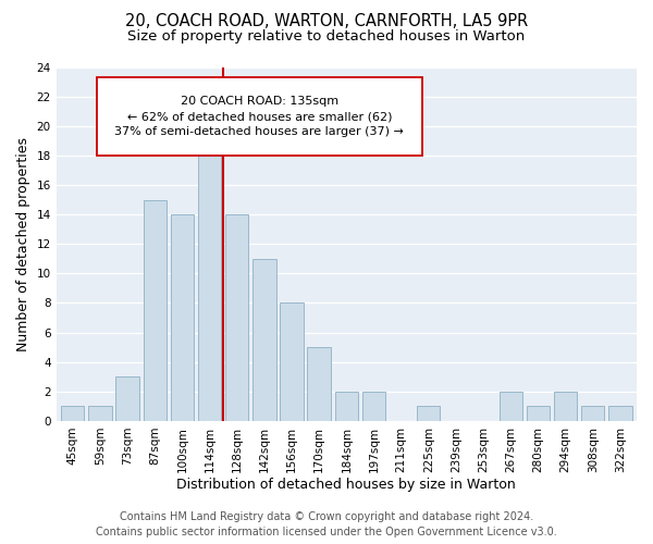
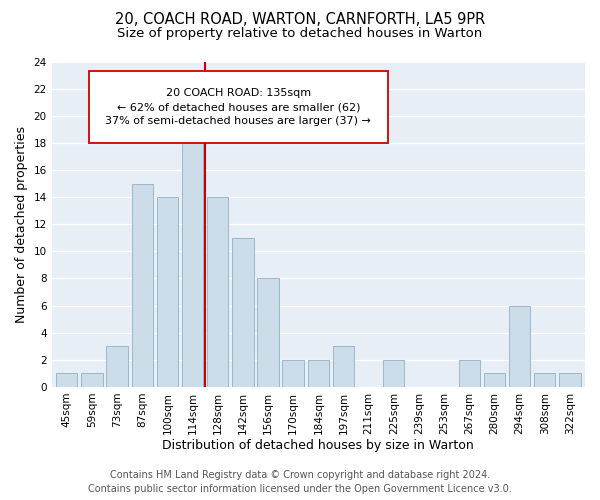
170sqm: 5 -> 2
197sqm: 2 -> 3
225sqm: 1 -> 2
294sqm: 2 -> 6
